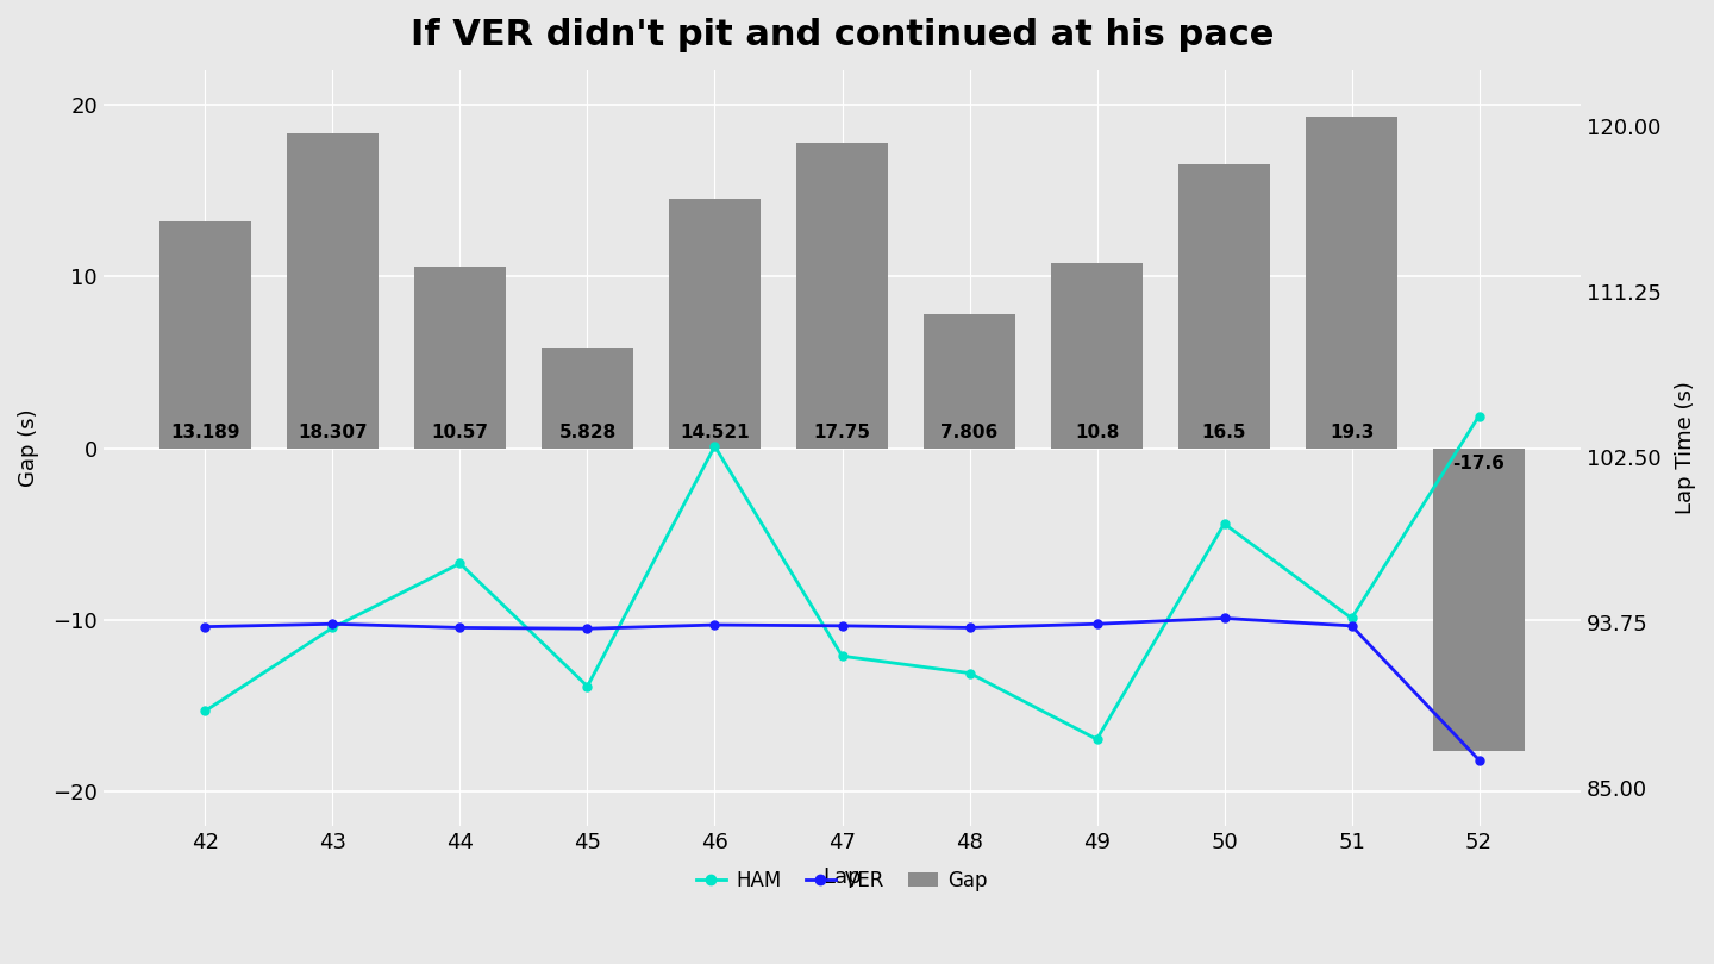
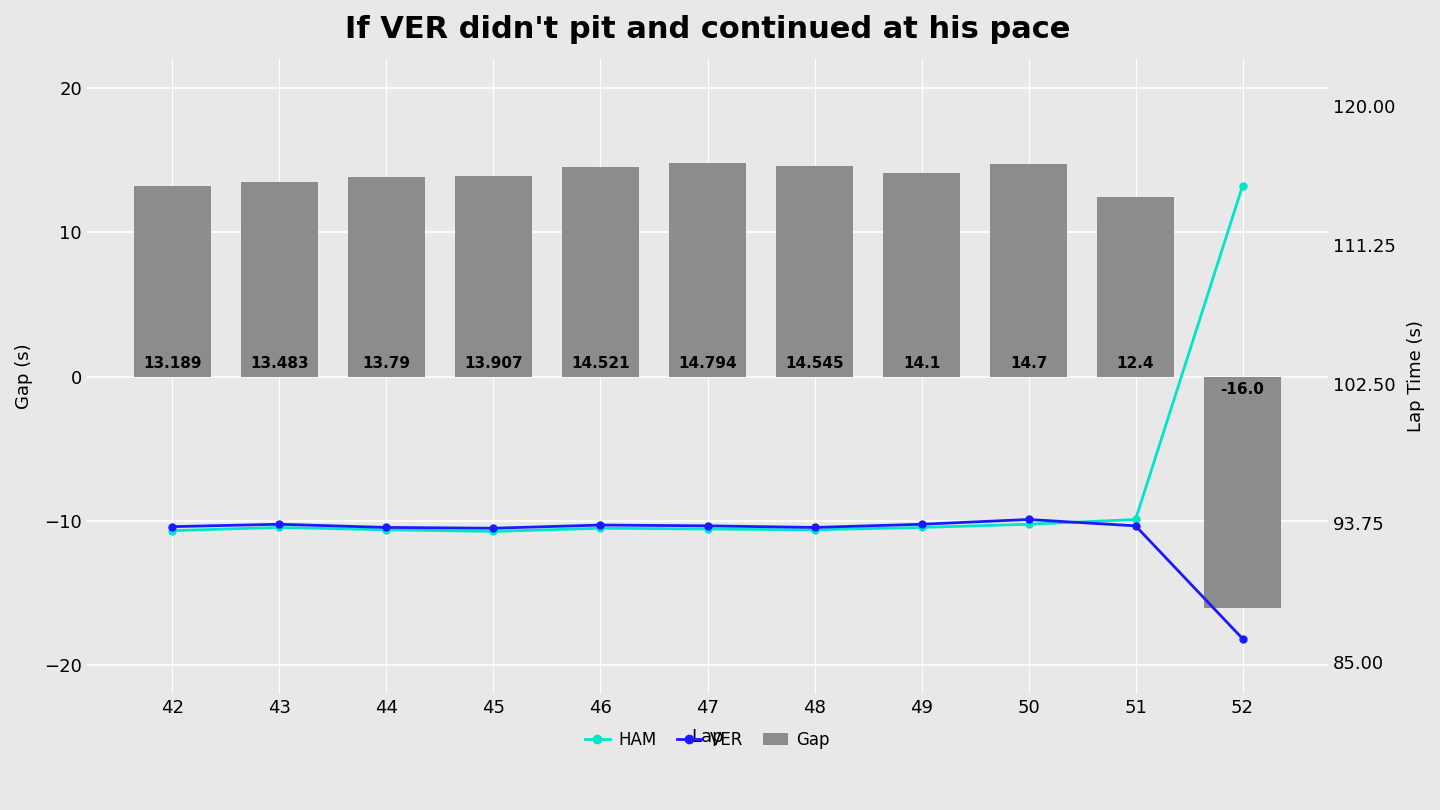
HAM/42: 89.1 -> 93.3
Gap/43: 18.307 -> 13.483
Gap/44: 10.57 -> 13.79
HAM/44: 96.9 -> 93.3
Gap/45: 5.828 -> 13.907
HAM/45: 90.4 -> 93.2
HAM/46: 103.1 -> 93.5
Gap/47: 17.75 -> 14.794
HAM/47: 92.0 -> 93.4
Gap/48: 7.806 -> 14.545
HAM/48: 91.1 -> 93.3
Gap/49: 10.8 -> 14.1
HAM/49: 87.6 -> 93.5
Gap/50: 16.5 -> 14.7
HAM/50: 99.0 -> 93.7
Gap/51: 19.3 -> 12.4
Gap/52: -17.6 -> -16.0
HAM/52: 104.7 -> 115.0
